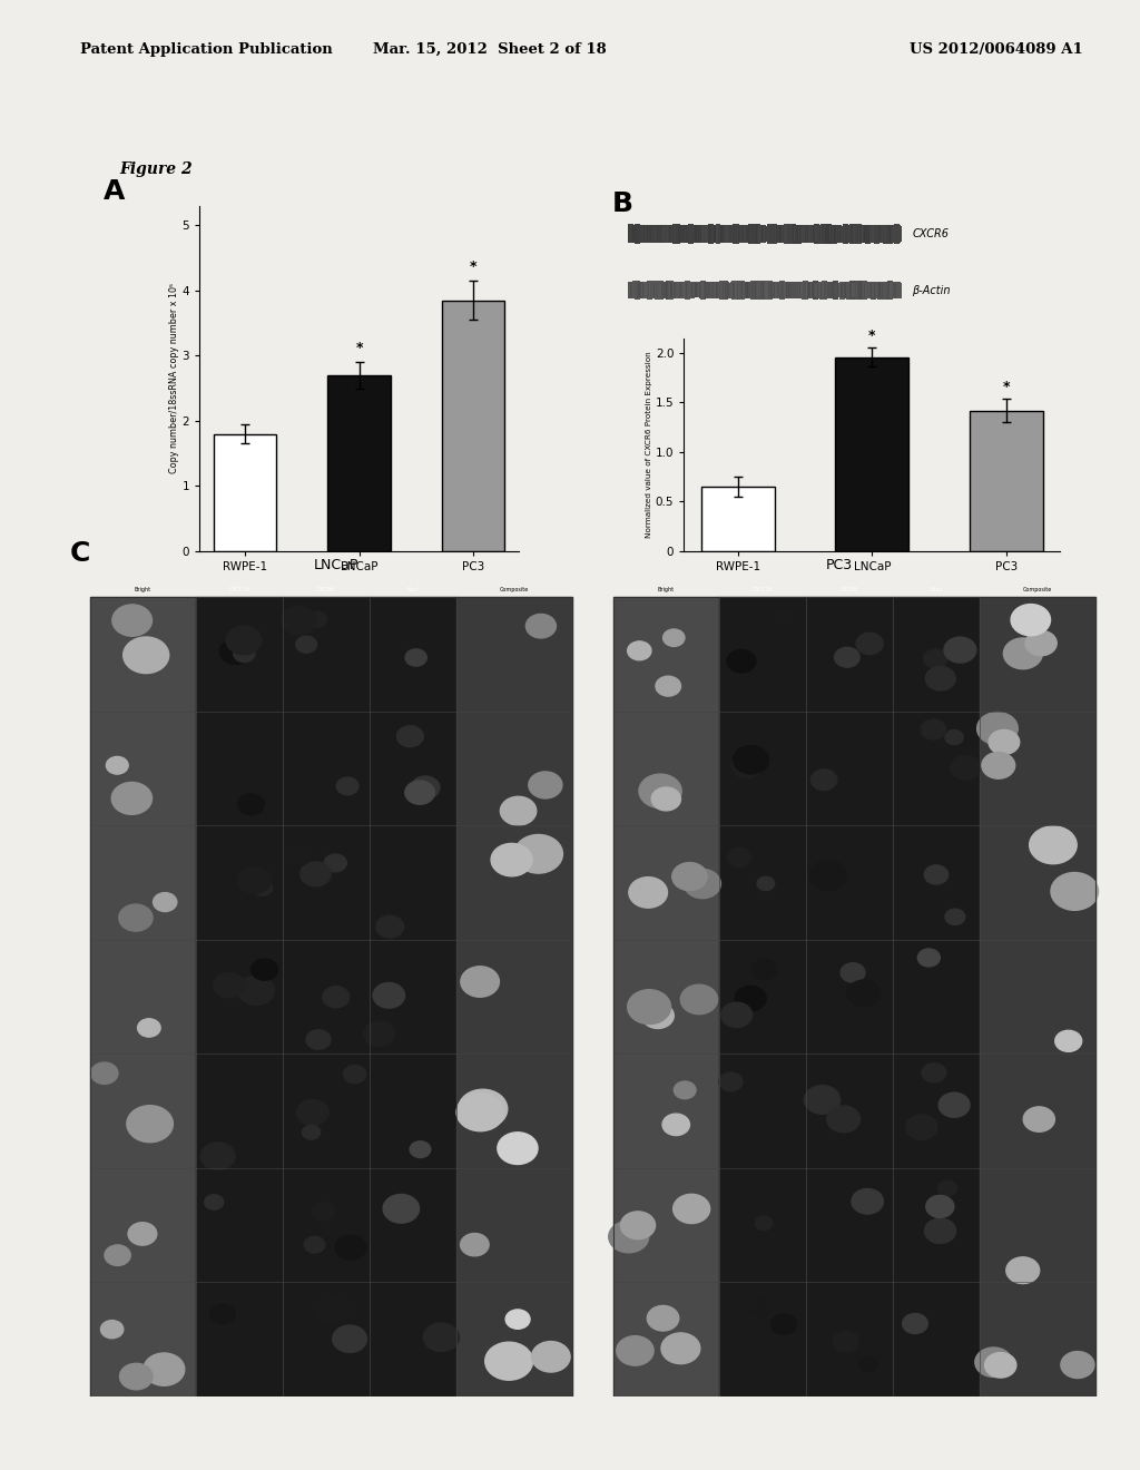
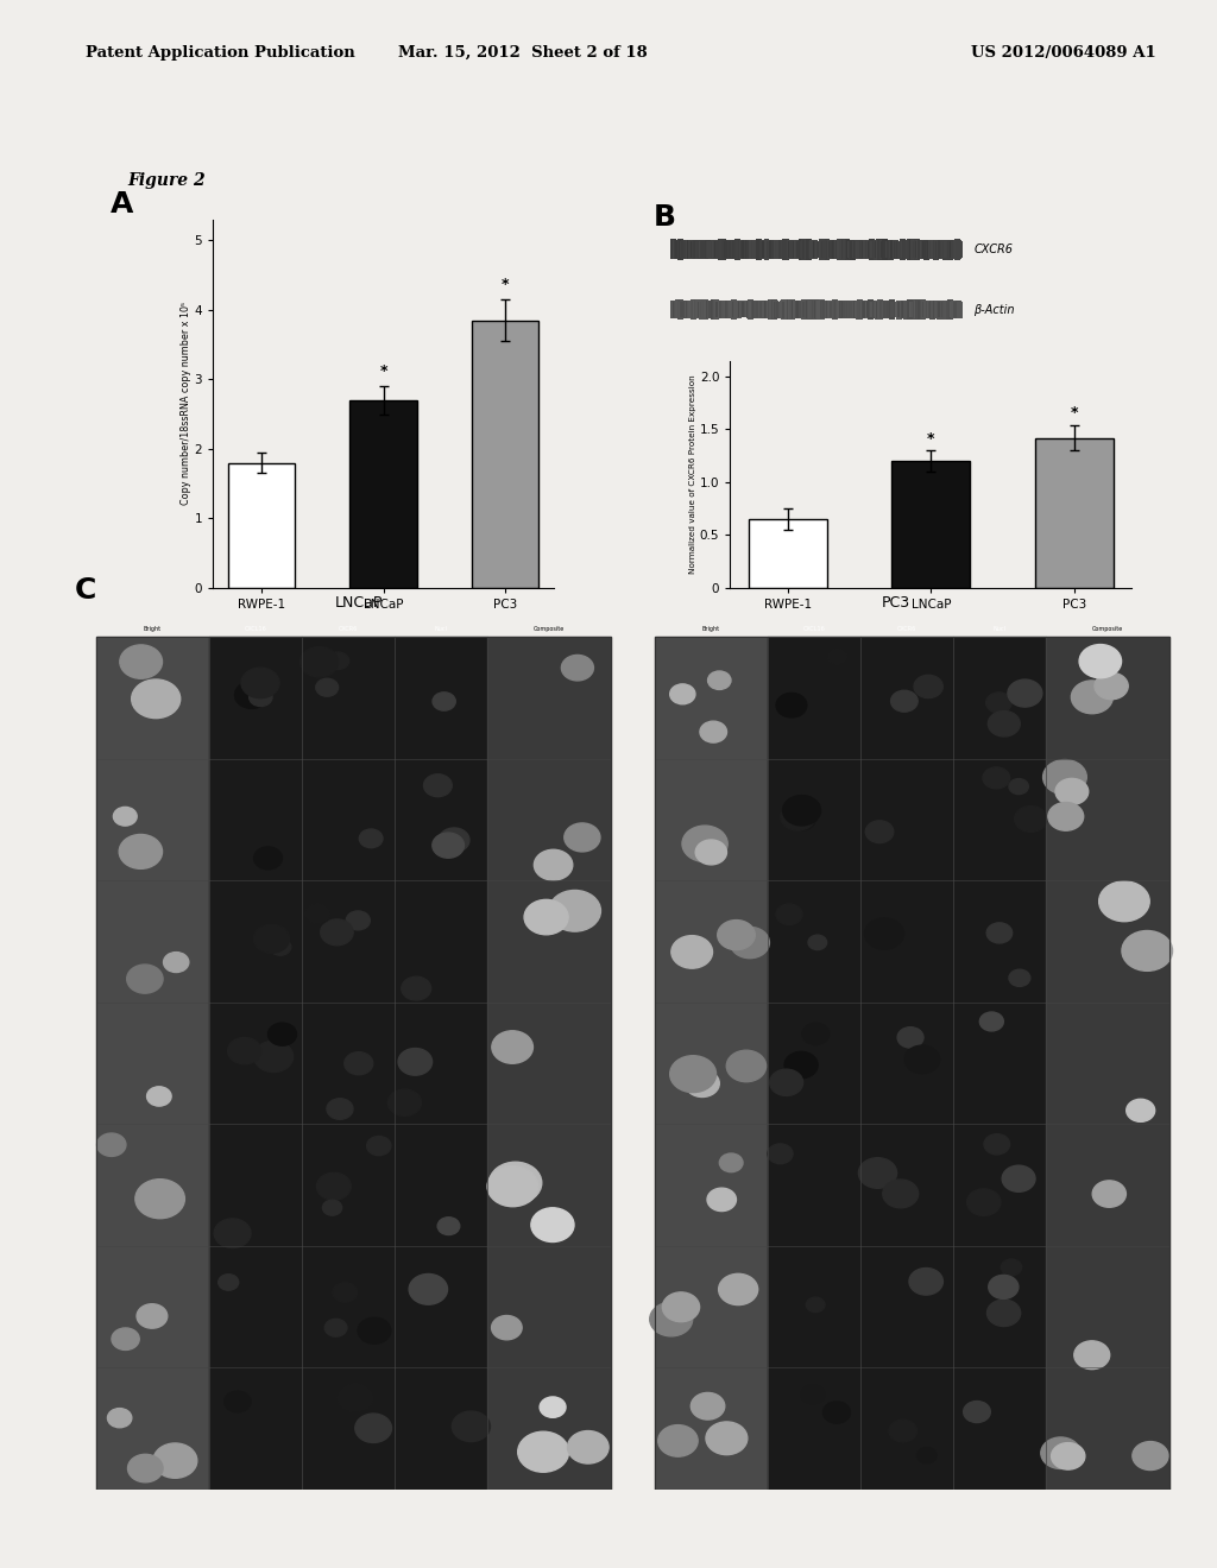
LNCaP: 1.96 -> 1.20
